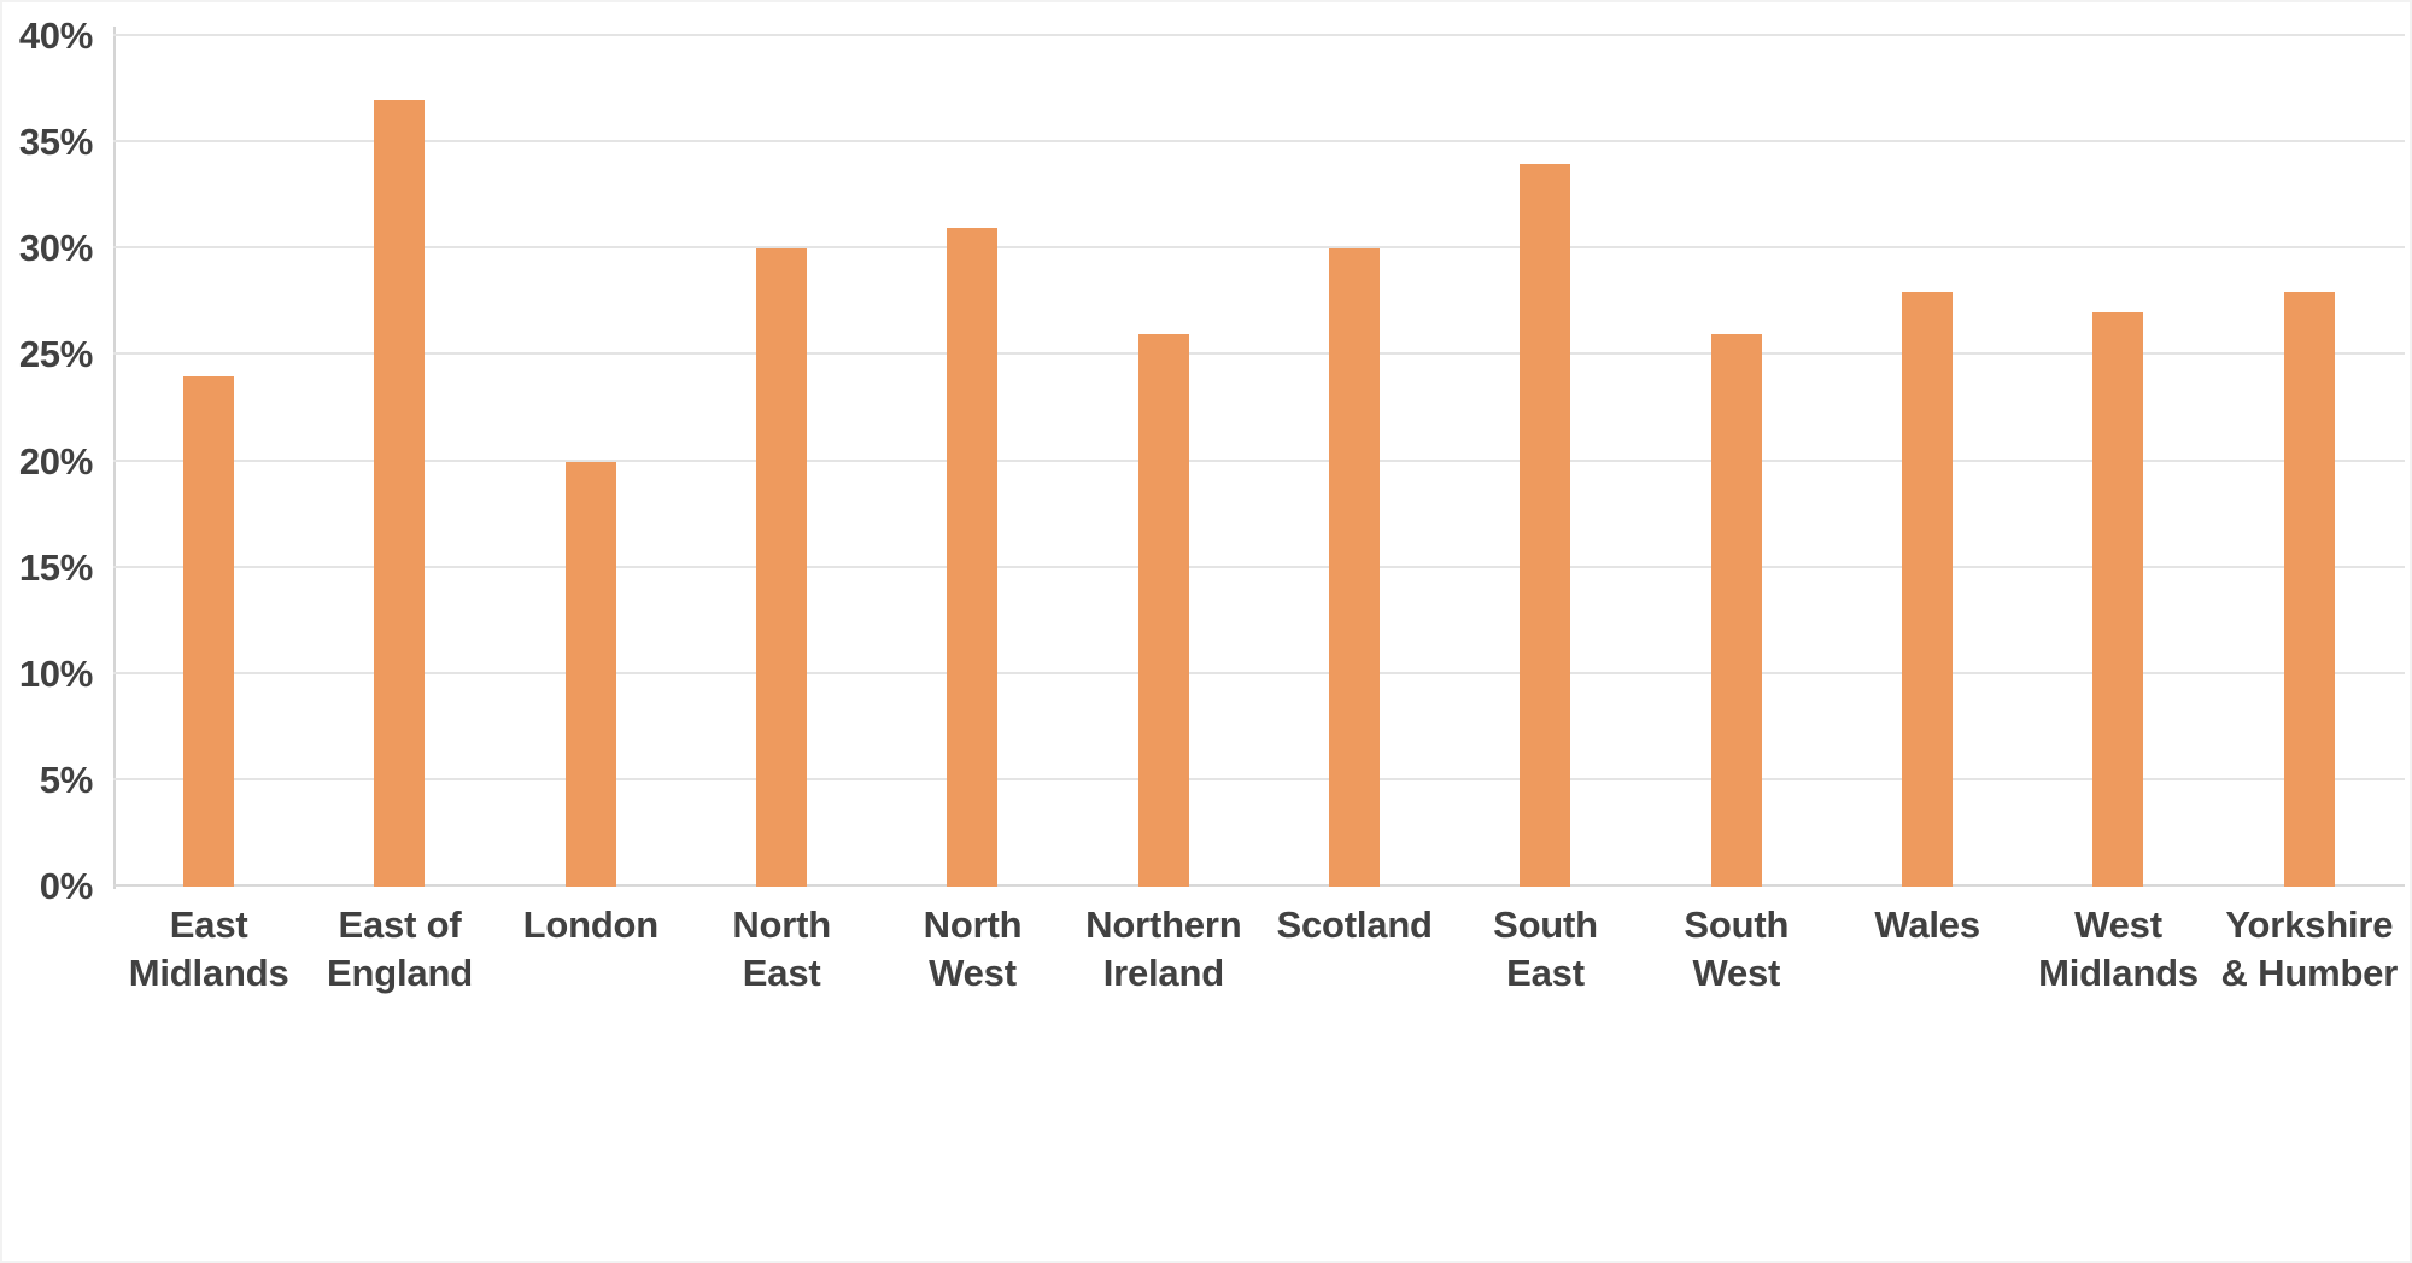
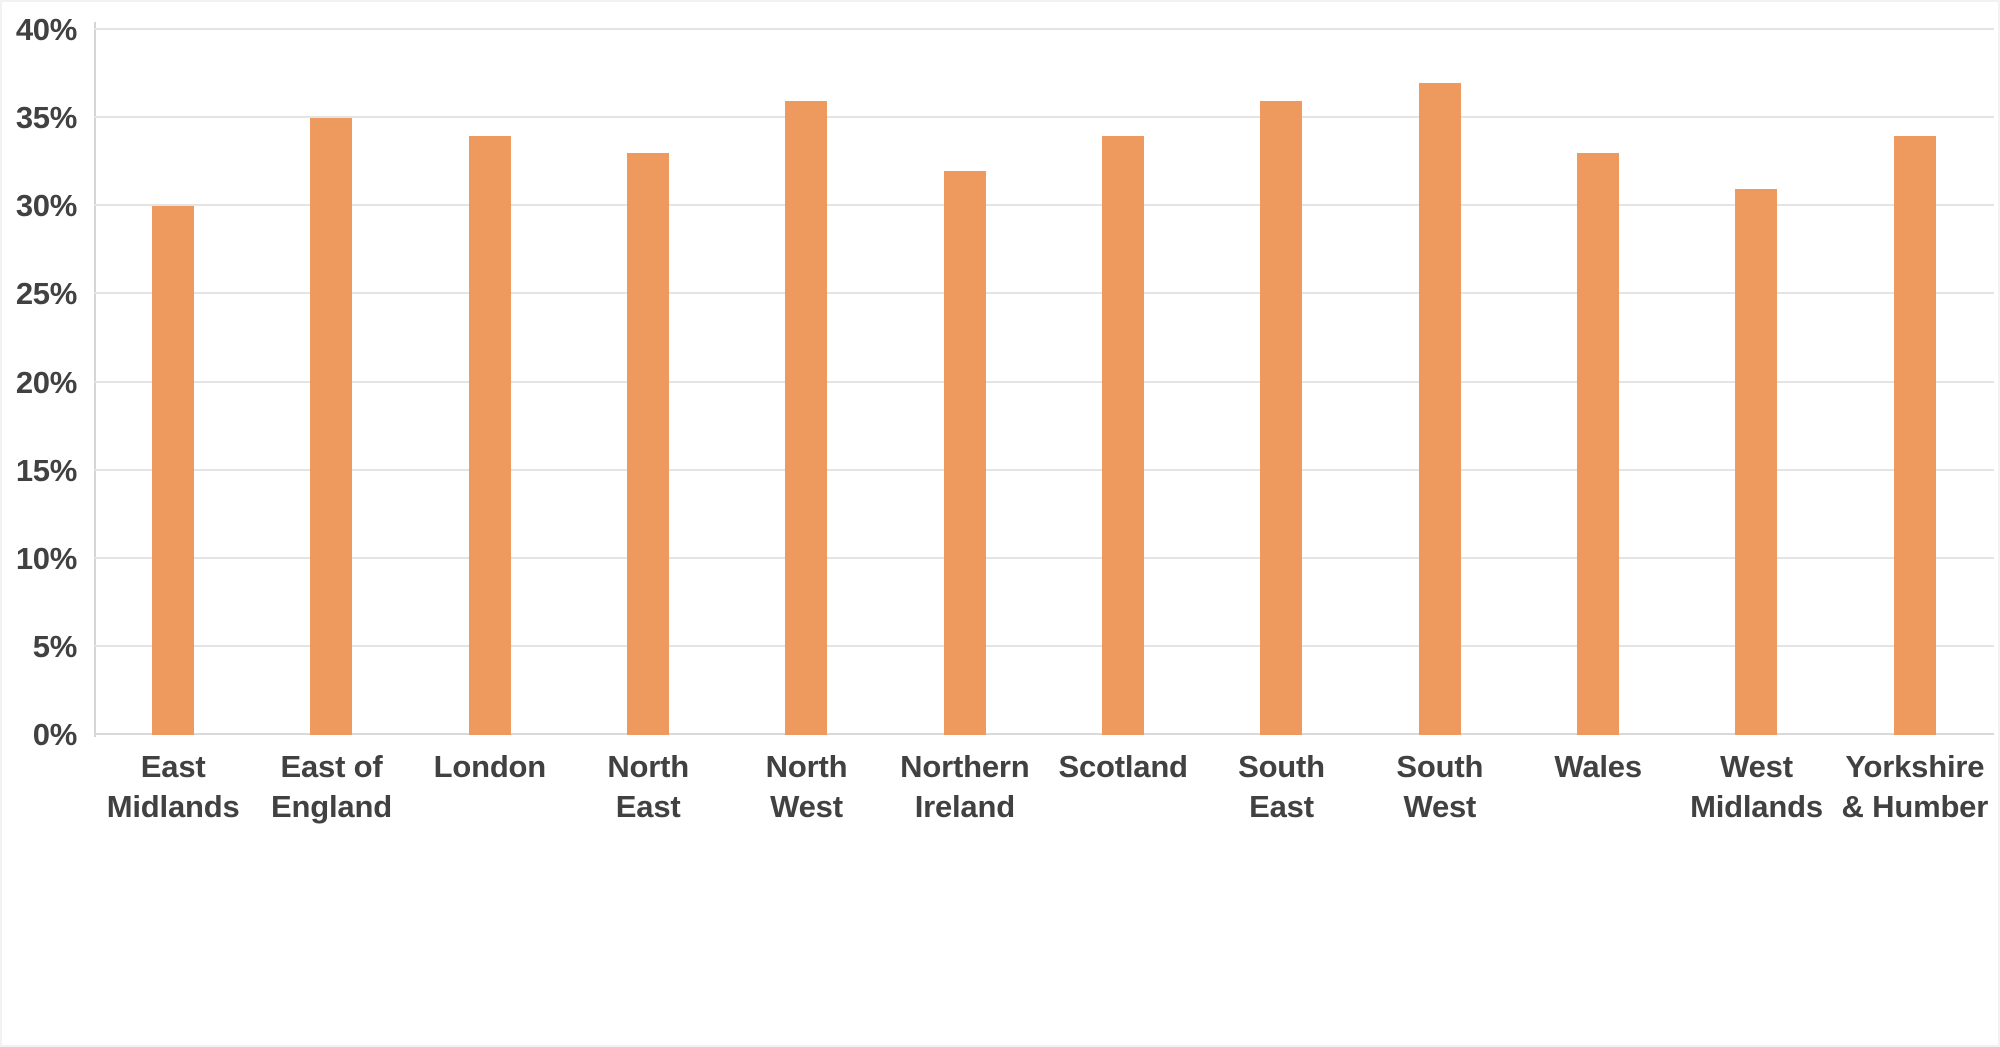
East Midlands: 24% -> 30%
East of England: 37% -> 35%
London: 20% -> 34%
North East: 30% -> 33%
North West: 31% -> 36%
Northern Ireland: 26% -> 32%
Scotland: 30% -> 34%
South East: 34% -> 36%
South West: 26% -> 37%
Wales: 28% -> 33%
West Midlands: 27% -> 31%
Yorkshire & Humber: 28% -> 34%
